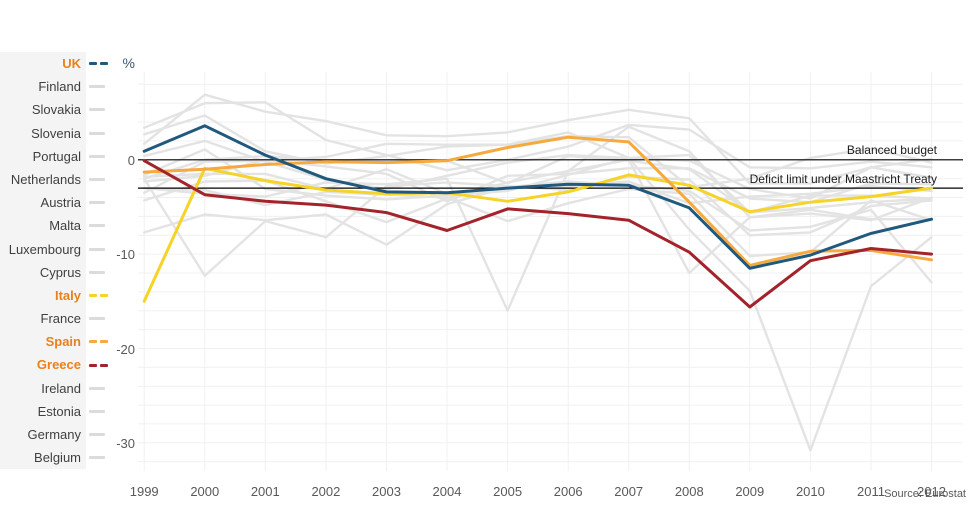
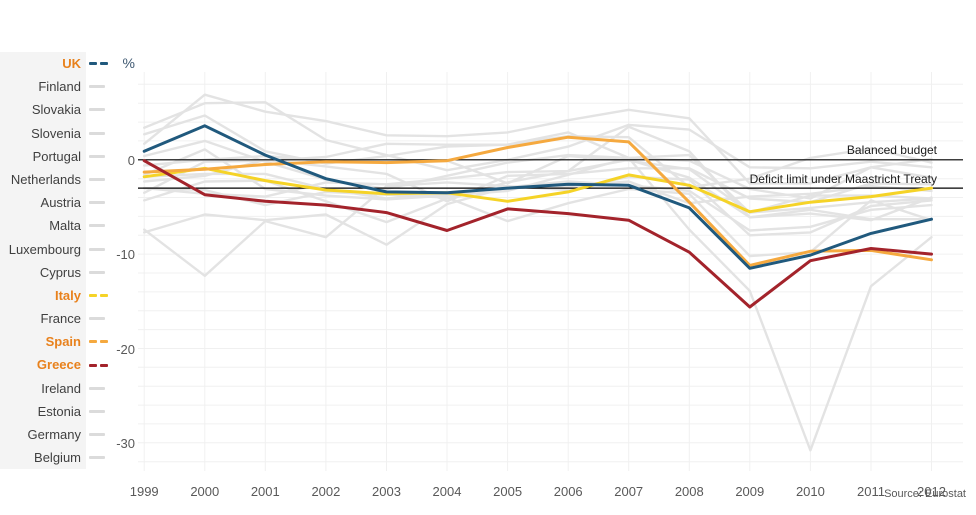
Slovakia/1999: -2 -> -7
Italy/1999: -15 -> -2
Belgium/1999: -2 -> -1
France/2003: -1 -> -4
Slovenia/2005: -16 -> -1
Slovenia/2008: -12 -> -2
France/2012: -13 -> -5
